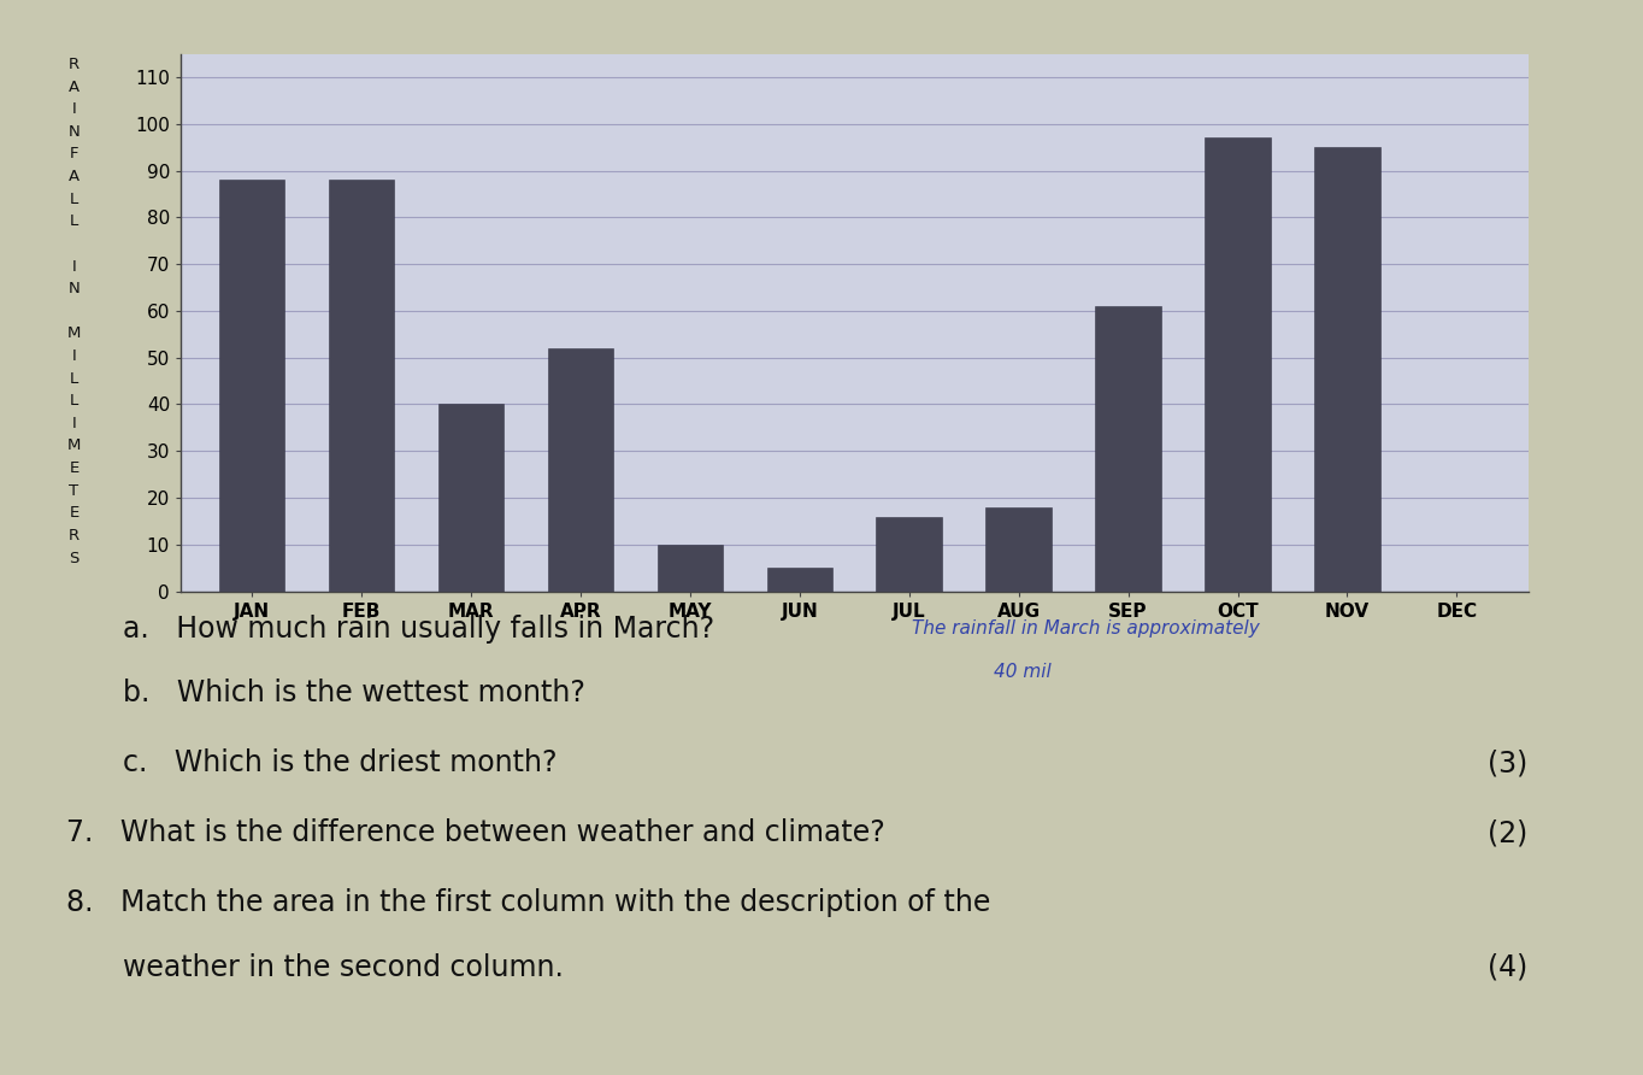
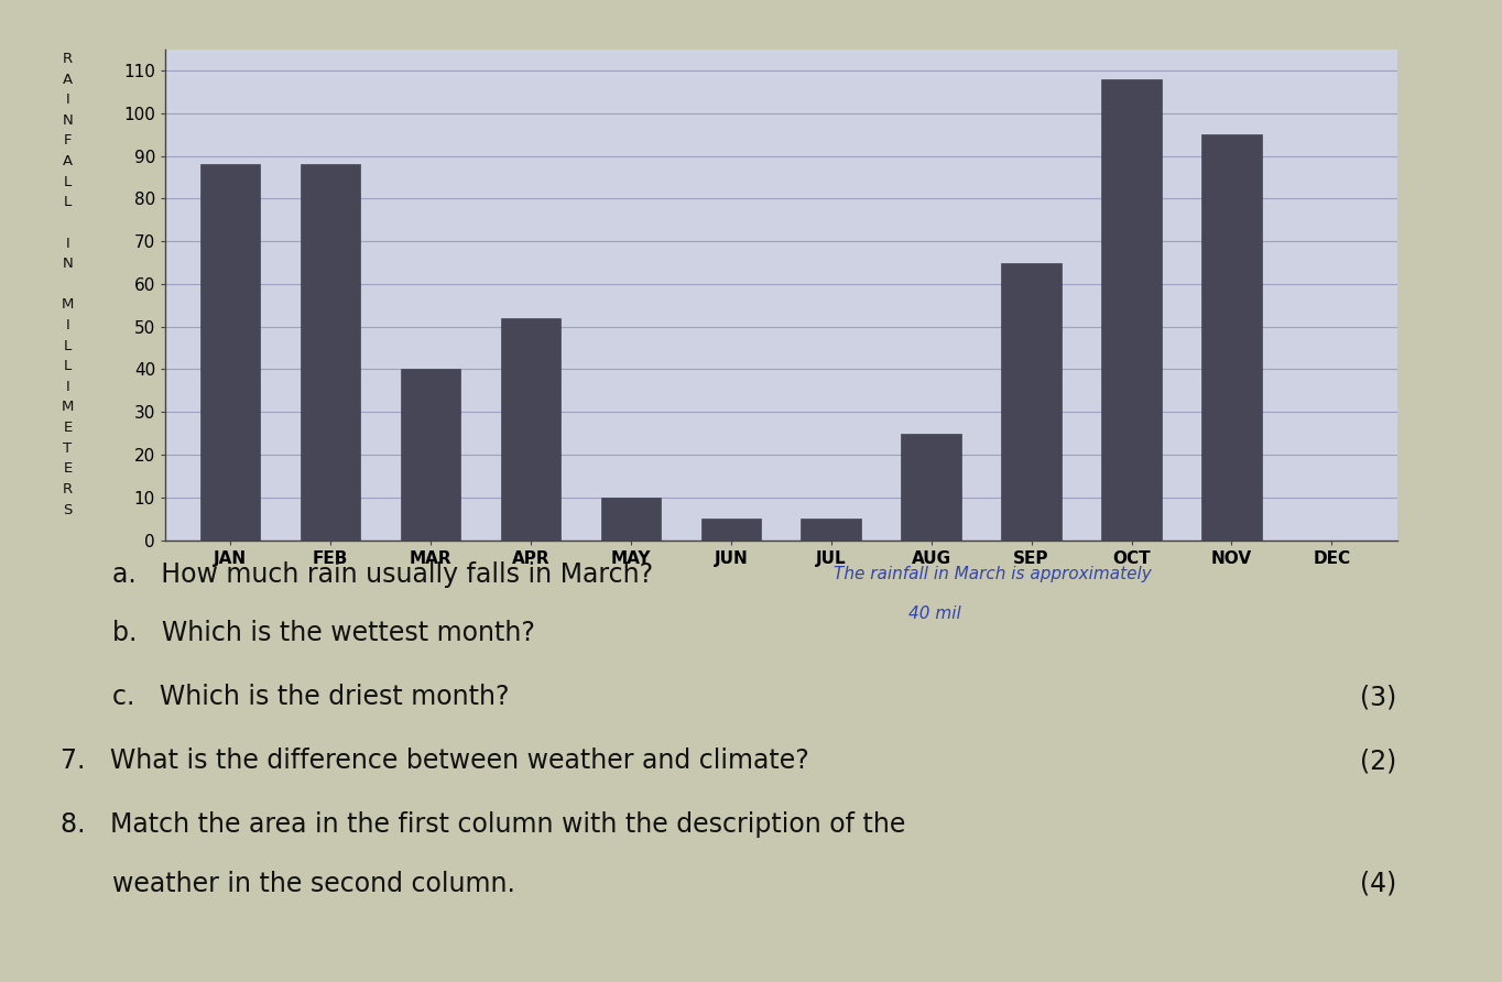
JUL: 16 -> 5
AUG: 18 -> 25
SEP: 61 -> 65
OCT: 97 -> 108
